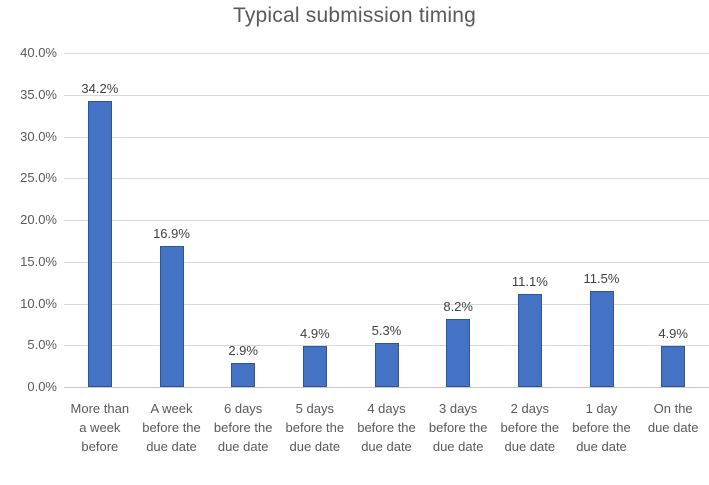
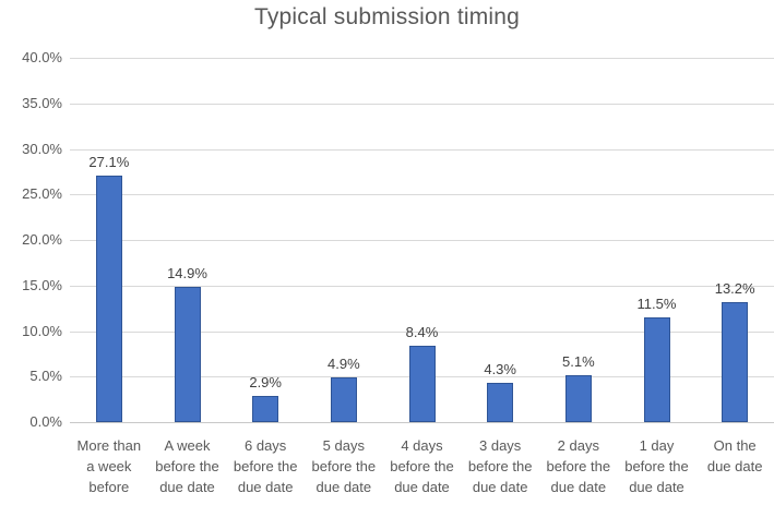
More than a week before: 34.2% -> 27.1%
A week before the due date: 16.9% -> 14.9%
4 days before the due date: 5.3% -> 8.4%
3 days before the due date: 8.2% -> 4.3%
2 days before the due date: 11.1% -> 5.1%
On the due date: 4.9% -> 13.2%
